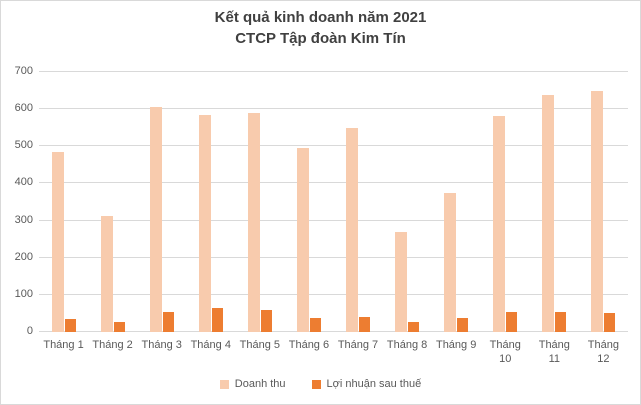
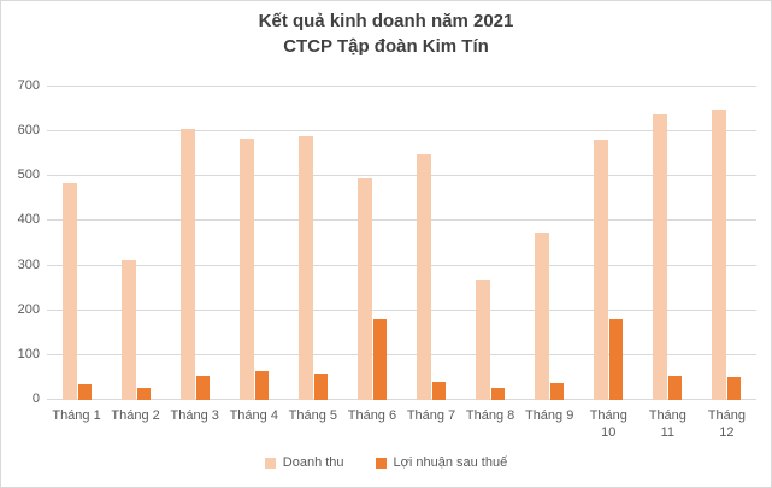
Lợi nhuận sau thuế/Tháng 6: 40 -> 180
Lợi nhuận sau thuế/Tháng 10: 50 -> 180
